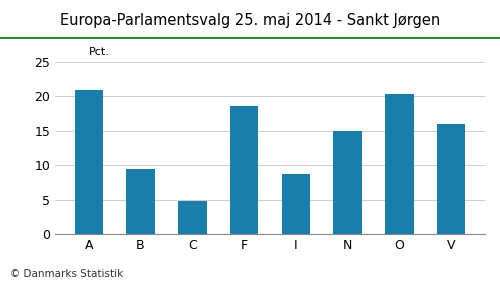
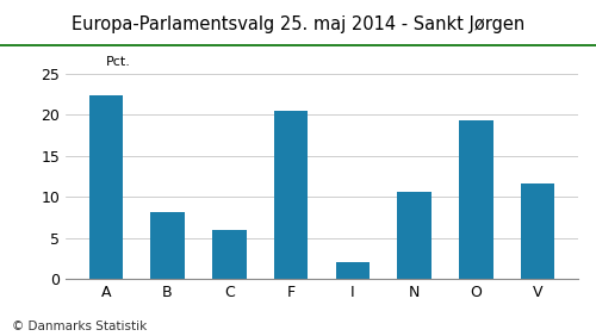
A: 21.0 -> 22.4
B: 9.4 -> 8.1
C: 4.8 -> 6.0
F: 18.6 -> 20.5
I: 8.8 -> 2.0
N: 15.0 -> 10.6
O: 20.4 -> 19.3
V: 16.0 -> 11.7
